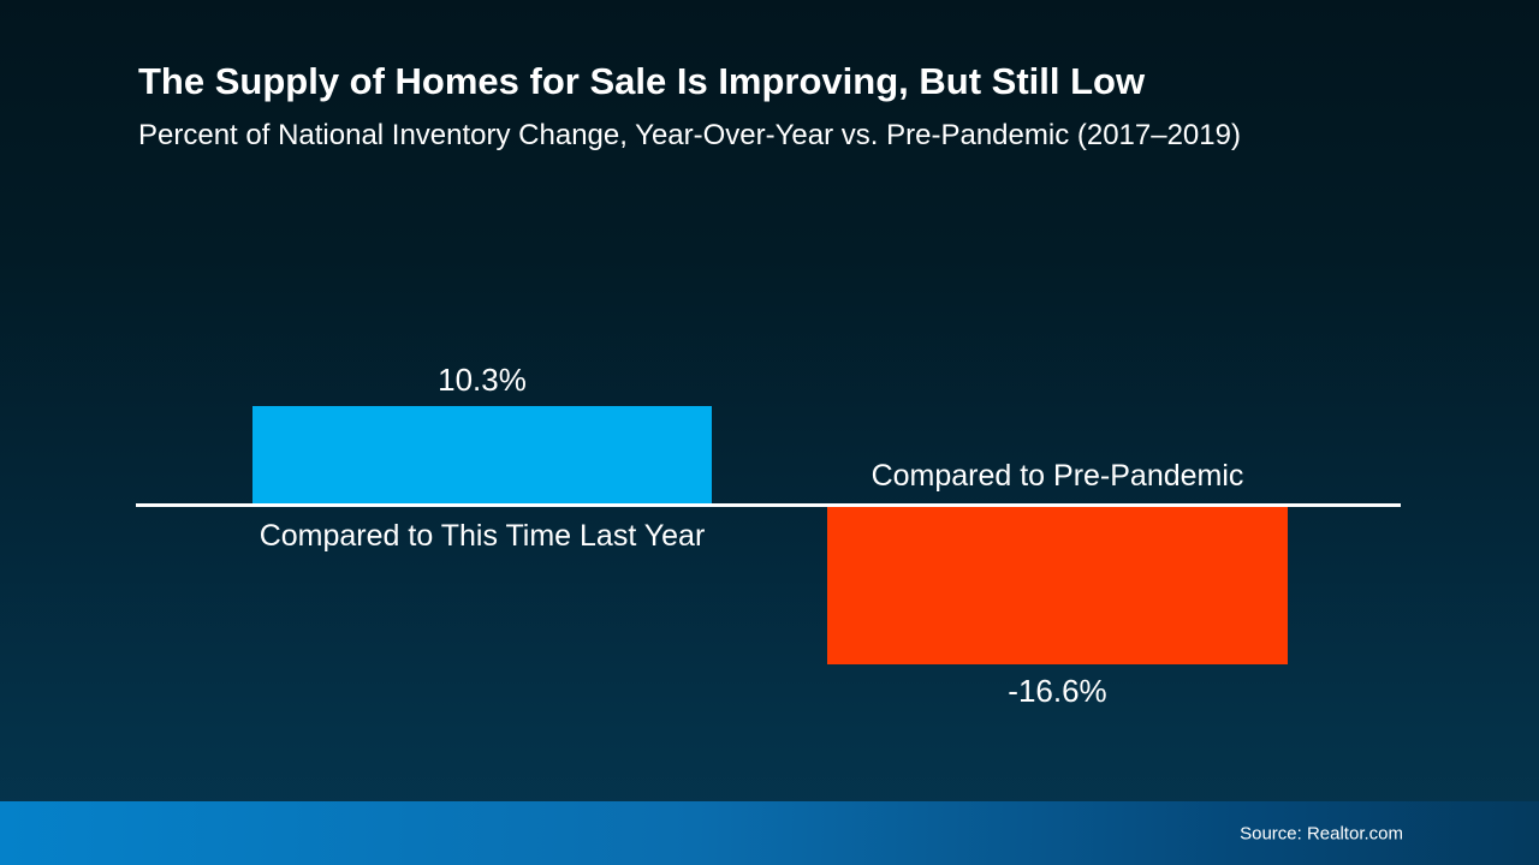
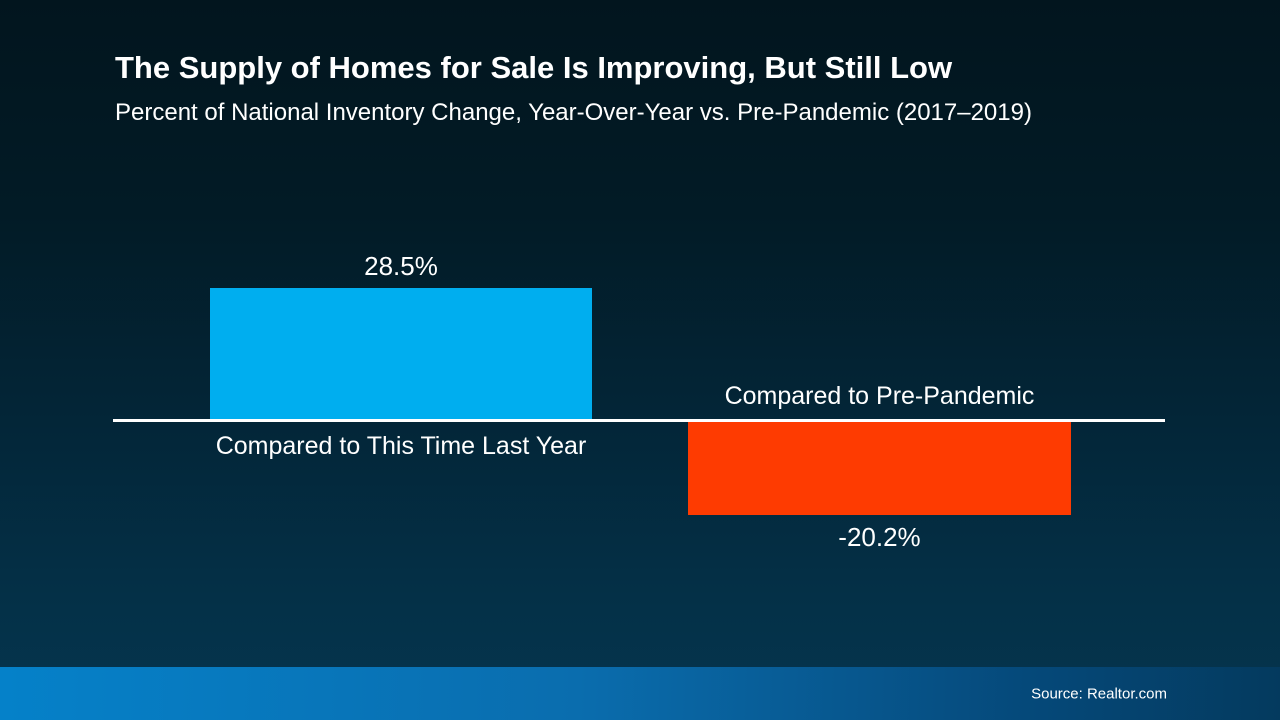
Compared to This Time Last Year: 10.3% -> 28.5%
Compared to Pre-Pandemic: -16.6% -> -20.2%
